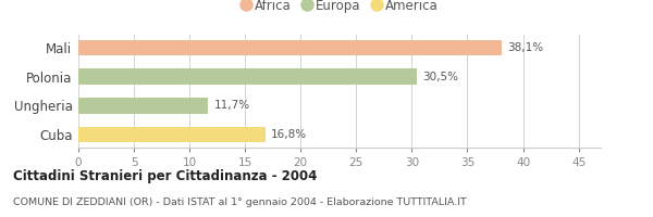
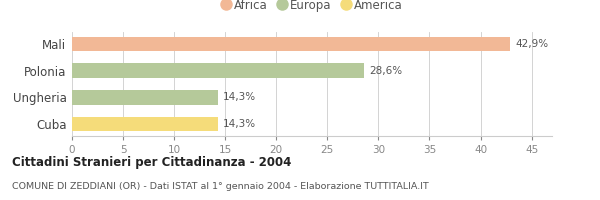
Mali: 38,1% -> 42,9%
Polonia: 30,5% -> 28,6%
Ungheria: 11,7% -> 14,3%
Cuba: 16,8% -> 14,3%
